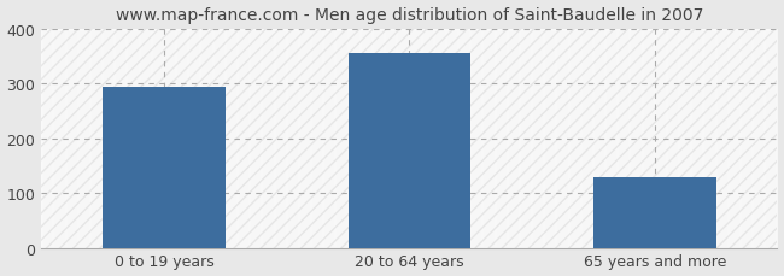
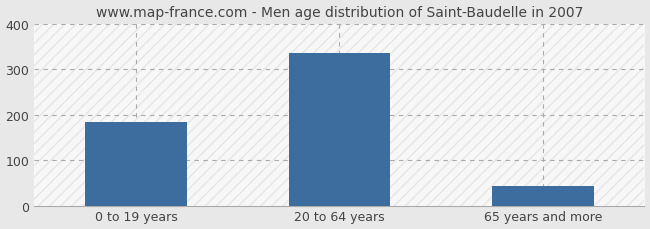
0 to 19 years: 295 -> 184
20 to 64 years: 355 -> 337
65 years and more: 130 -> 44
